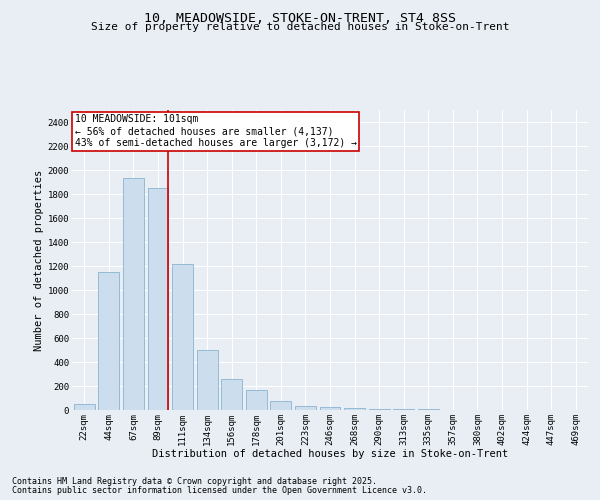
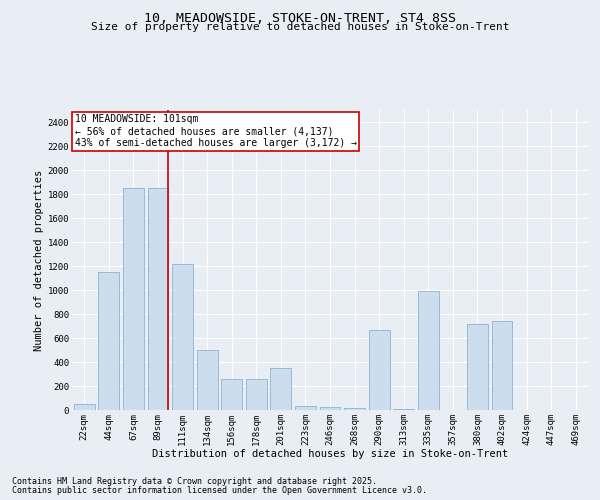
67sqm: 1930 -> 1850
178sqm: 170 -> 260
201sqm: 80 -> 350
290sqm: 0 -> 670
335sqm: 0 -> 990
380sqm: 0 -> 720
402sqm: 0 -> 740
